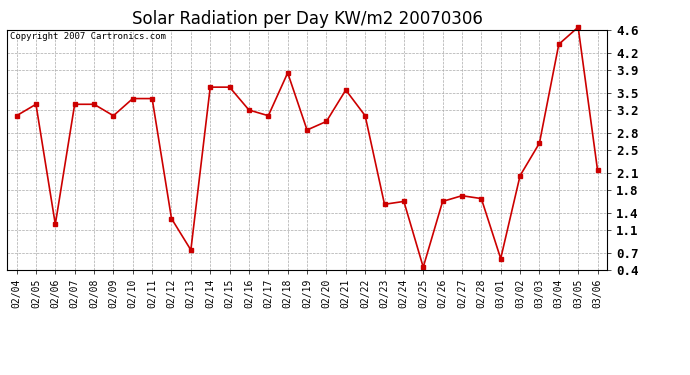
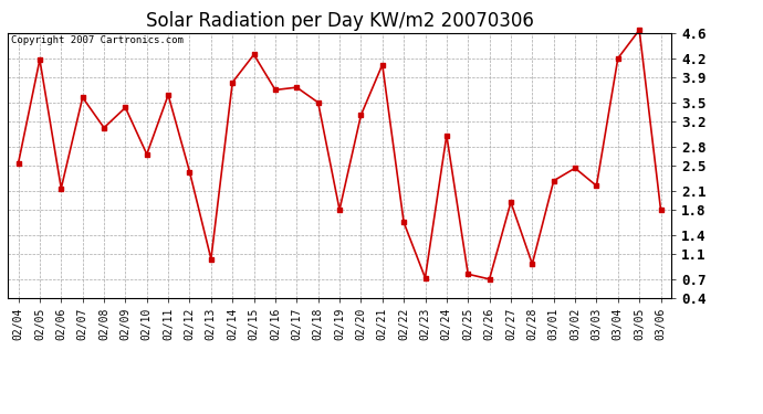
02/04: 3.10 -> 2.54
02/05: 3.30 -> 4.18
02/06: 1.20 -> 2.14
02/07: 3.30 -> 3.58
02/08: 3.30 -> 3.10
02/09: 3.10 -> 3.42
02/10: 3.40 -> 2.68
02/11: 3.40 -> 3.62
02/12: 1.30 -> 2.40
02/13: 0.75 -> 1.02
02/14: 3.60 -> 3.82
02/15: 3.60 -> 4.26
02/16: 3.20 -> 3.70
02/17: 3.10 -> 3.74
02/18: 3.85 -> 3.50
02/19: 2.85 -> 1.80
02/20: 3.00 -> 3.30
02/21: 3.55 -> 4.10
02/22: 3.10 -> 1.60
02/23: 1.55 -> 0.72
02/24: 1.60 -> 2.98
02/25: 0.45 -> 0.78
02/26: 1.60 -> 0.70
02/27: 1.70 -> 1.92
02/28: 1.65 -> 0.94
03/01: 0.60 -> 2.26
03/02: 2.05 -> 2.46
03/03: 2.62 -> 2.18
03/04: 4.35 -> 4.20
03/06: 2.15 -> 1.80
